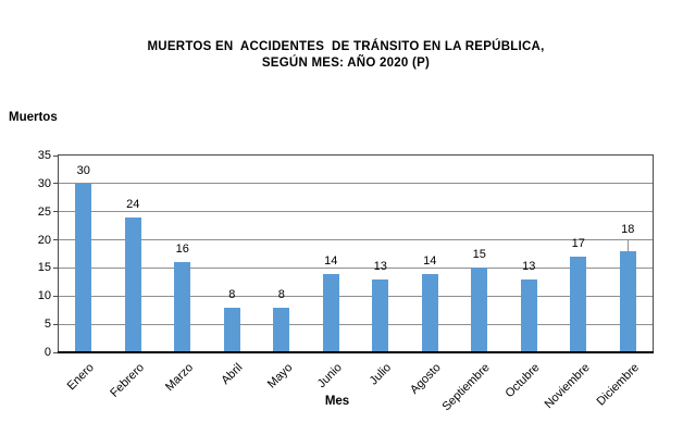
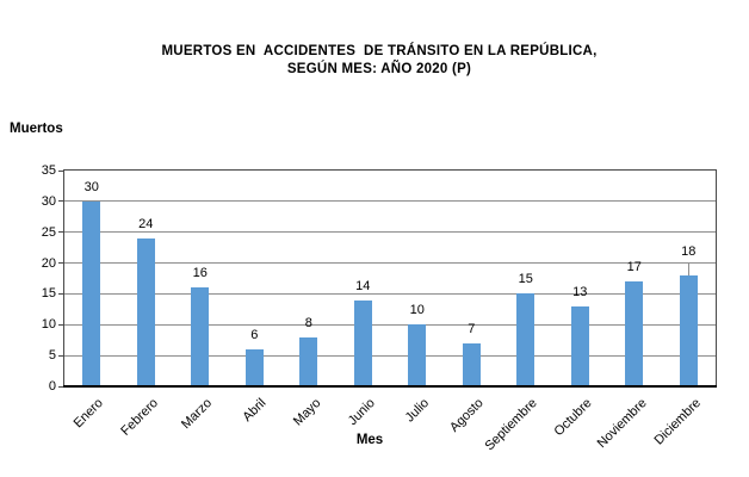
Abril: 8 -> 6
Julio: 13 -> 10
Agosto: 14 -> 7
